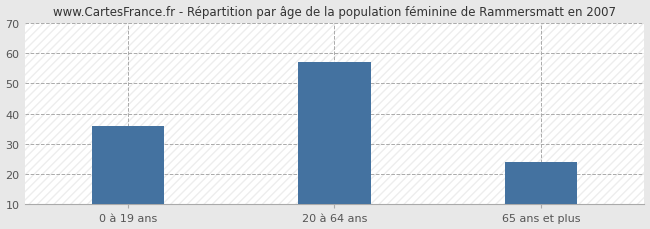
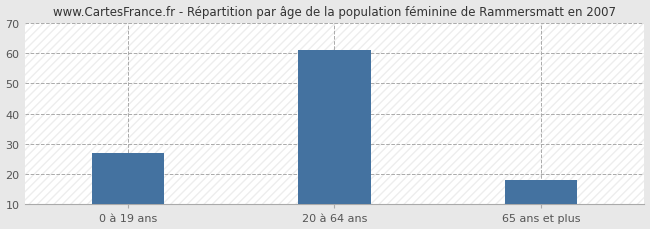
0 à 19 ans: 36 -> 27
20 à 64 ans: 57 -> 61
65 ans et plus: 24 -> 18
